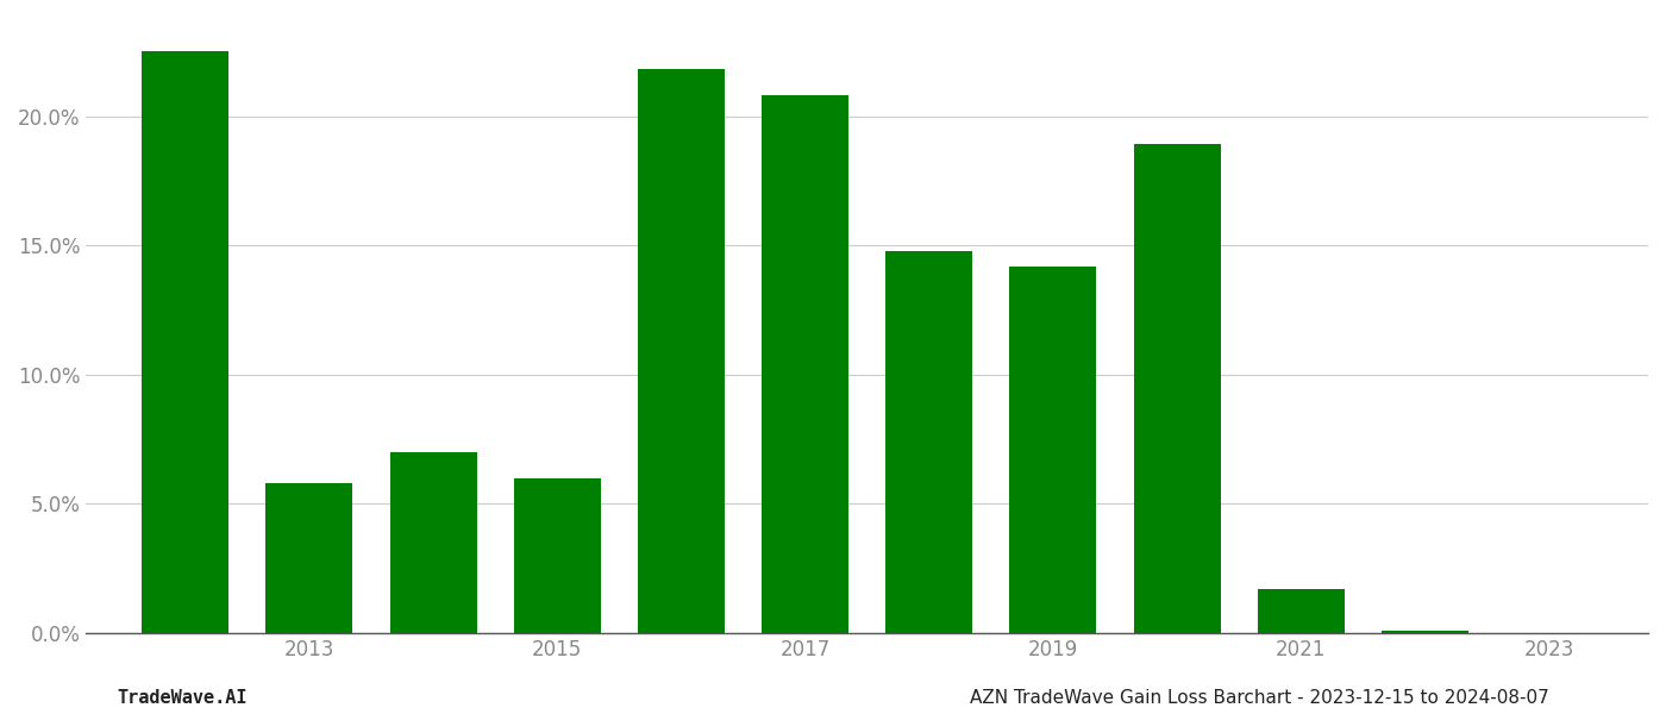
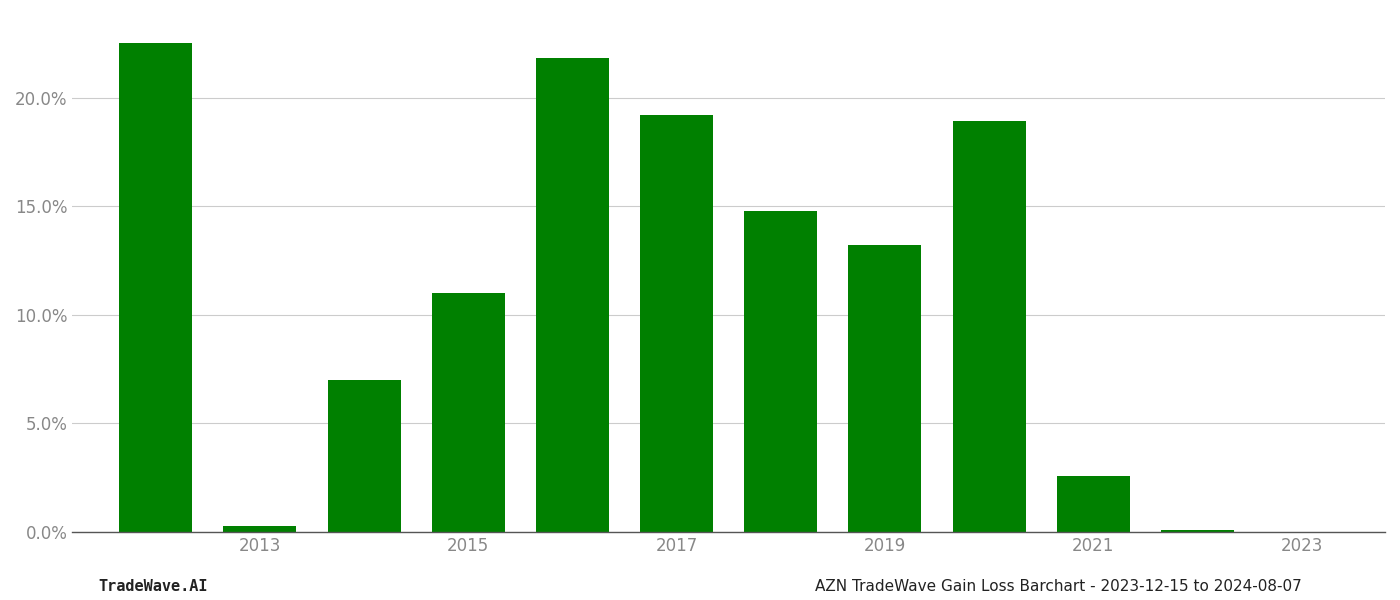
2013: 5.8% -> 0.3%
2015: 6.0% -> 11.0%
2017: 20.8% -> 19.2%
2019: 14.2% -> 13.2%
2021: 1.7% -> 2.6%
